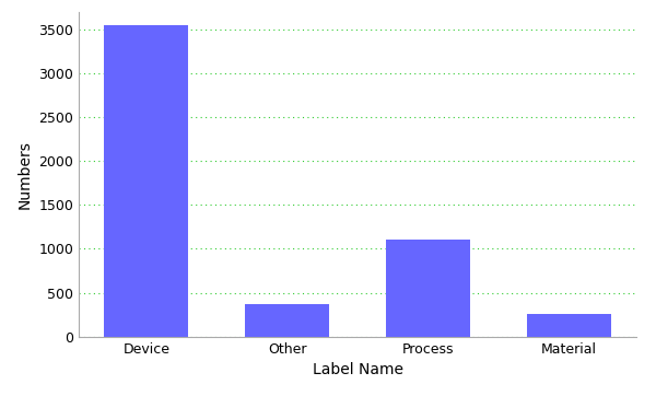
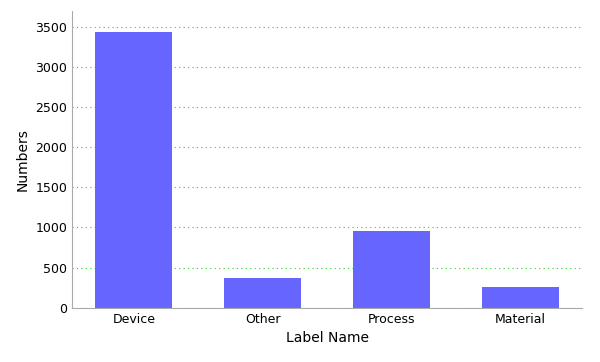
Device: 3550 -> 3440
Process: 1100 -> 960
